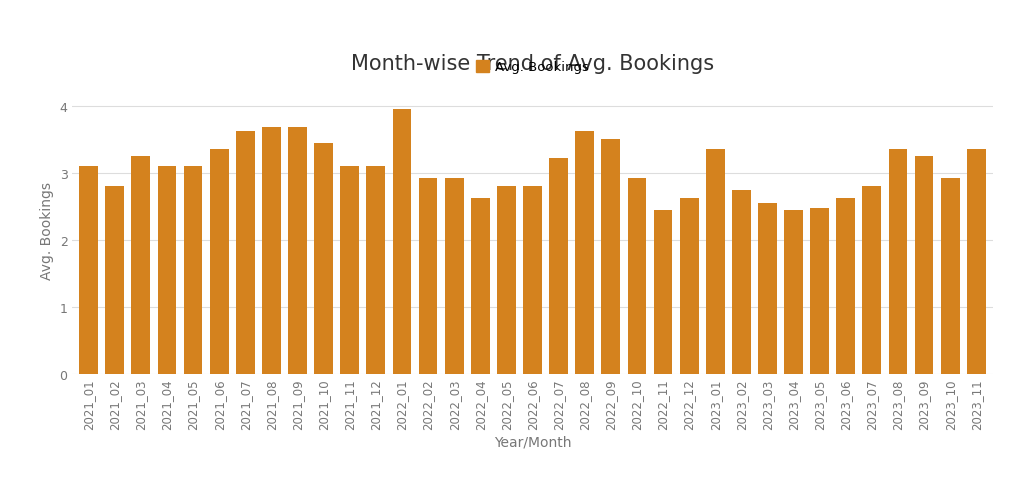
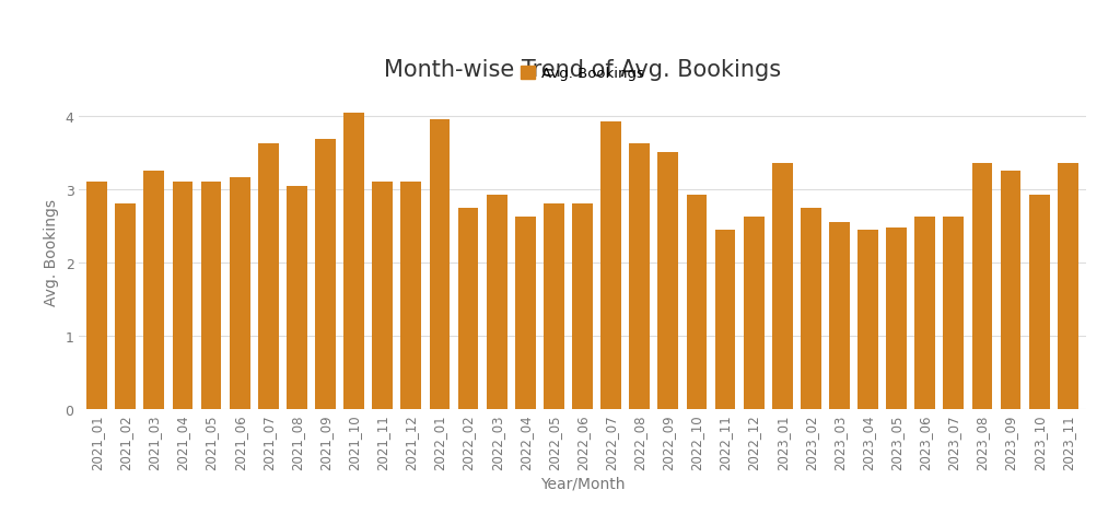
2021_06: 3.35 -> 3.16
2021_08: 3.68 -> 3.04
2021_10: 3.45 -> 4.04
2022_02: 2.93 -> 2.74
2022_07: 3.22 -> 3.92
2023_07: 2.80 -> 2.62
